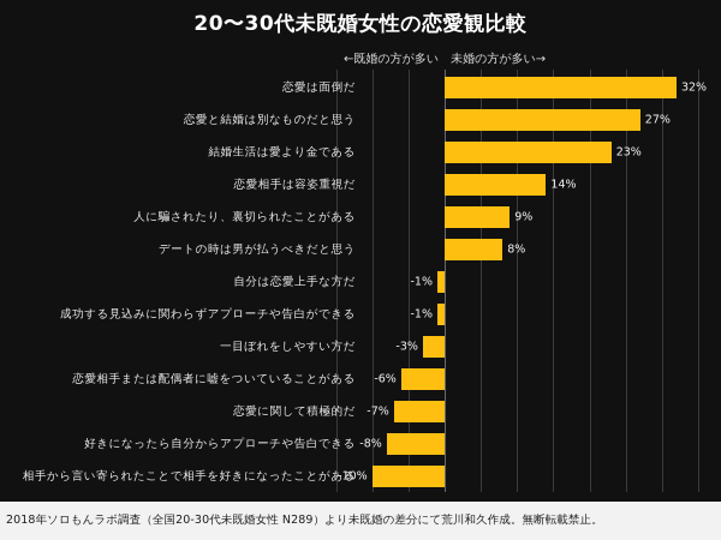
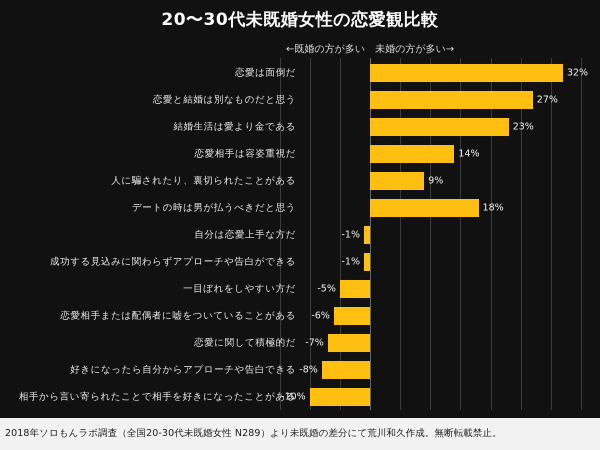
デートの時は男が払うべきだと思う: 8% -> 18%
一目ぼれをしやすい方だ: -3% -> -5%
